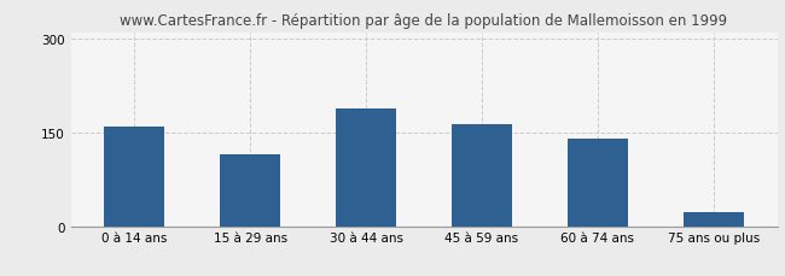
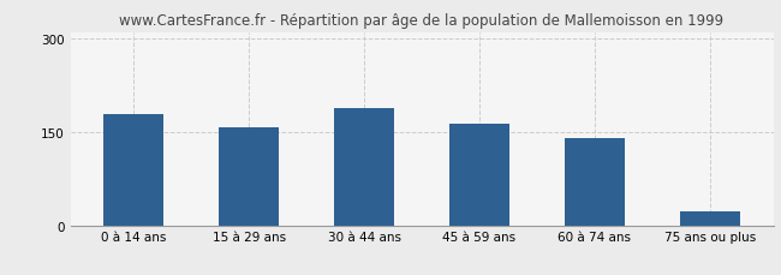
0 à 14 ans: 160 -> 178
15 à 29 ans: 114 -> 157
